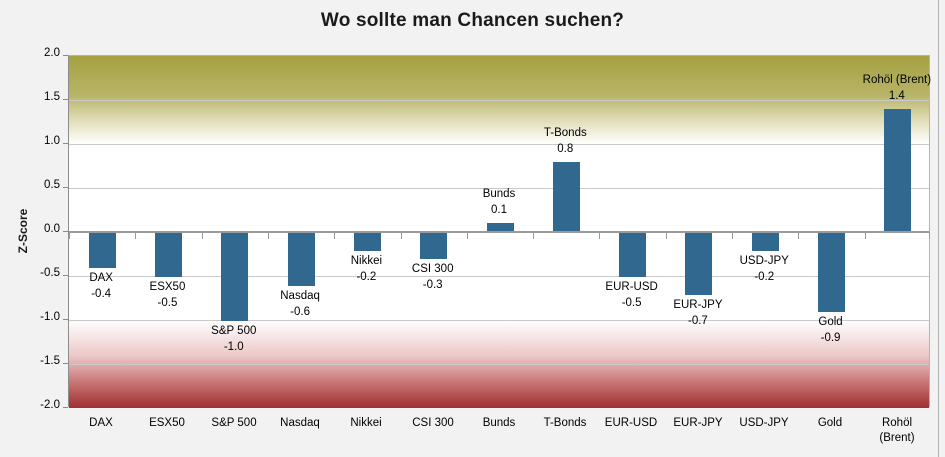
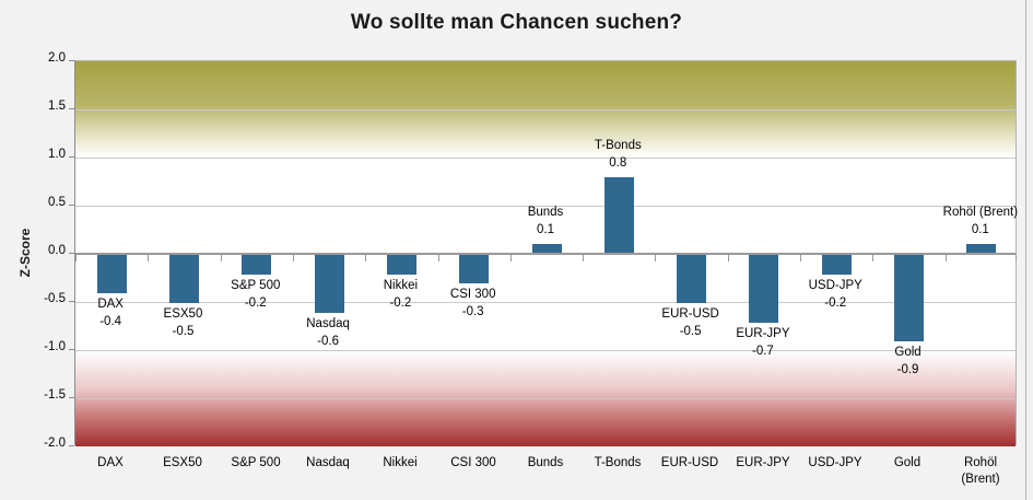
S&P 500: -1.0 -> -0.2
Rohöl (Brent): 1.4 -> 0.1
